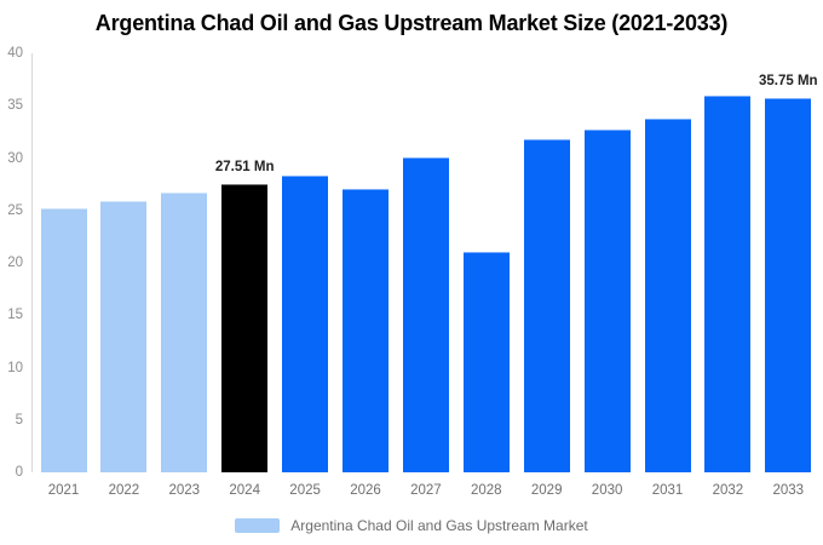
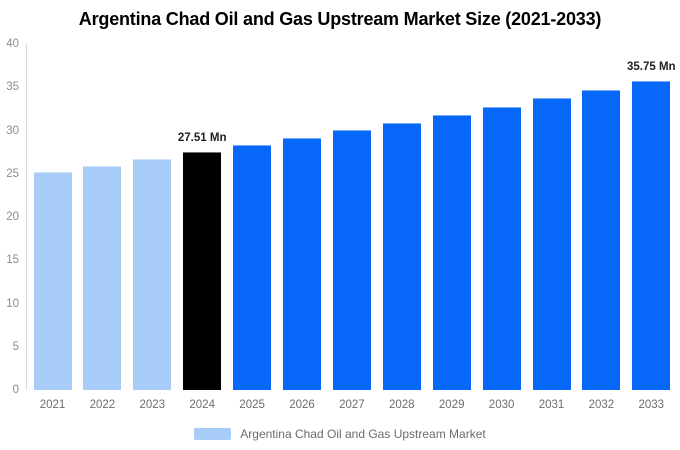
2026: 27 -> 29
2028: 21 -> 31
2032: 36 -> 35
